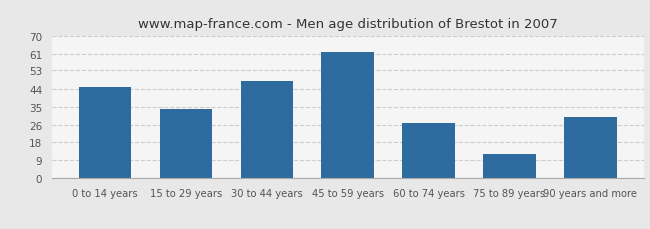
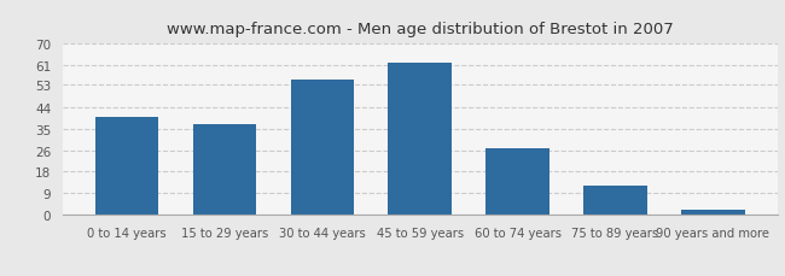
0 to 14 years: 45 -> 40
15 to 29 years: 34 -> 37
30 to 44 years: 48 -> 55
90 years and more: 30 -> 2
